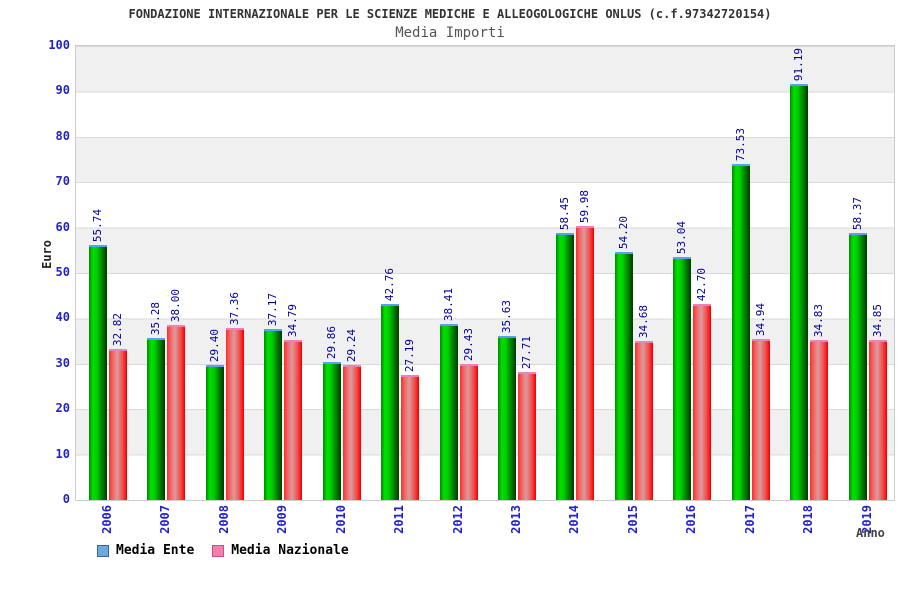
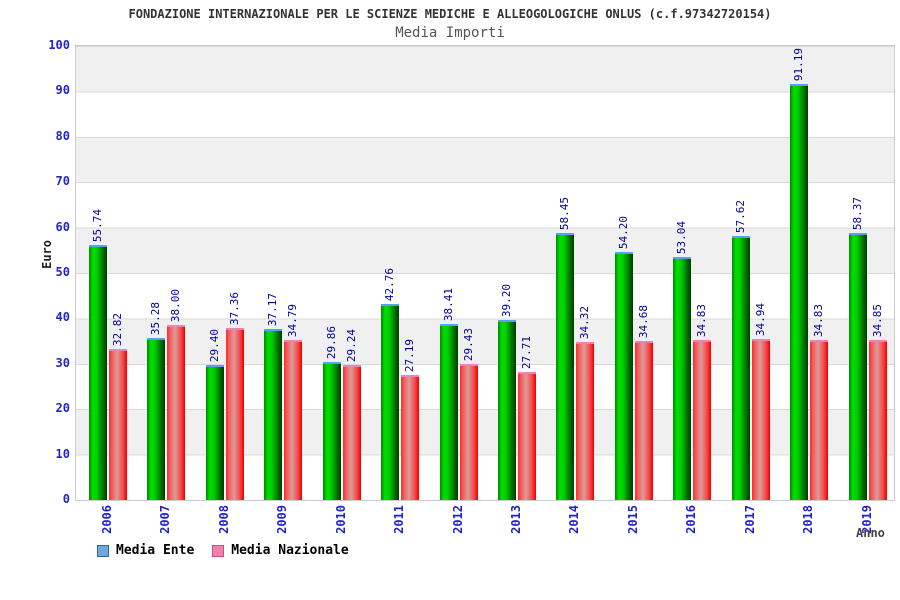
Media Ente/2013: 35.63 -> 39.20
Media Nazionale/2014: 59.98 -> 34.32
Media Nazionale/2016: 42.70 -> 34.83
Media Ente/2017: 73.53 -> 57.62
